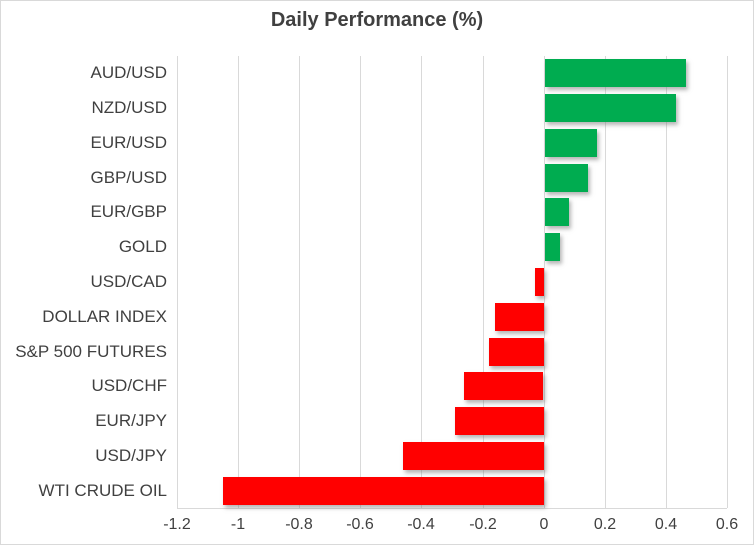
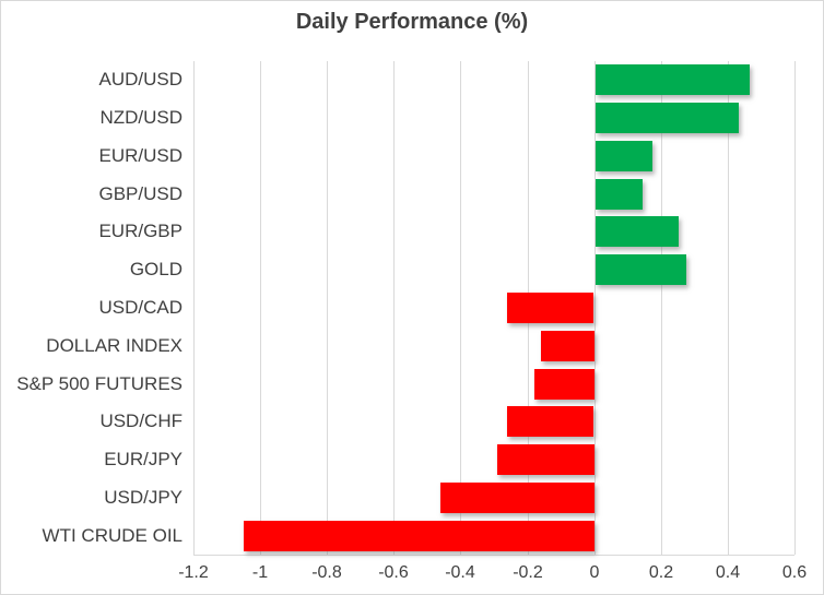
EUR/GBP: 0.08 -> 0.25
GOLD: 0.05 -> 0.27
USD/CAD: -0.03 -> -0.26
